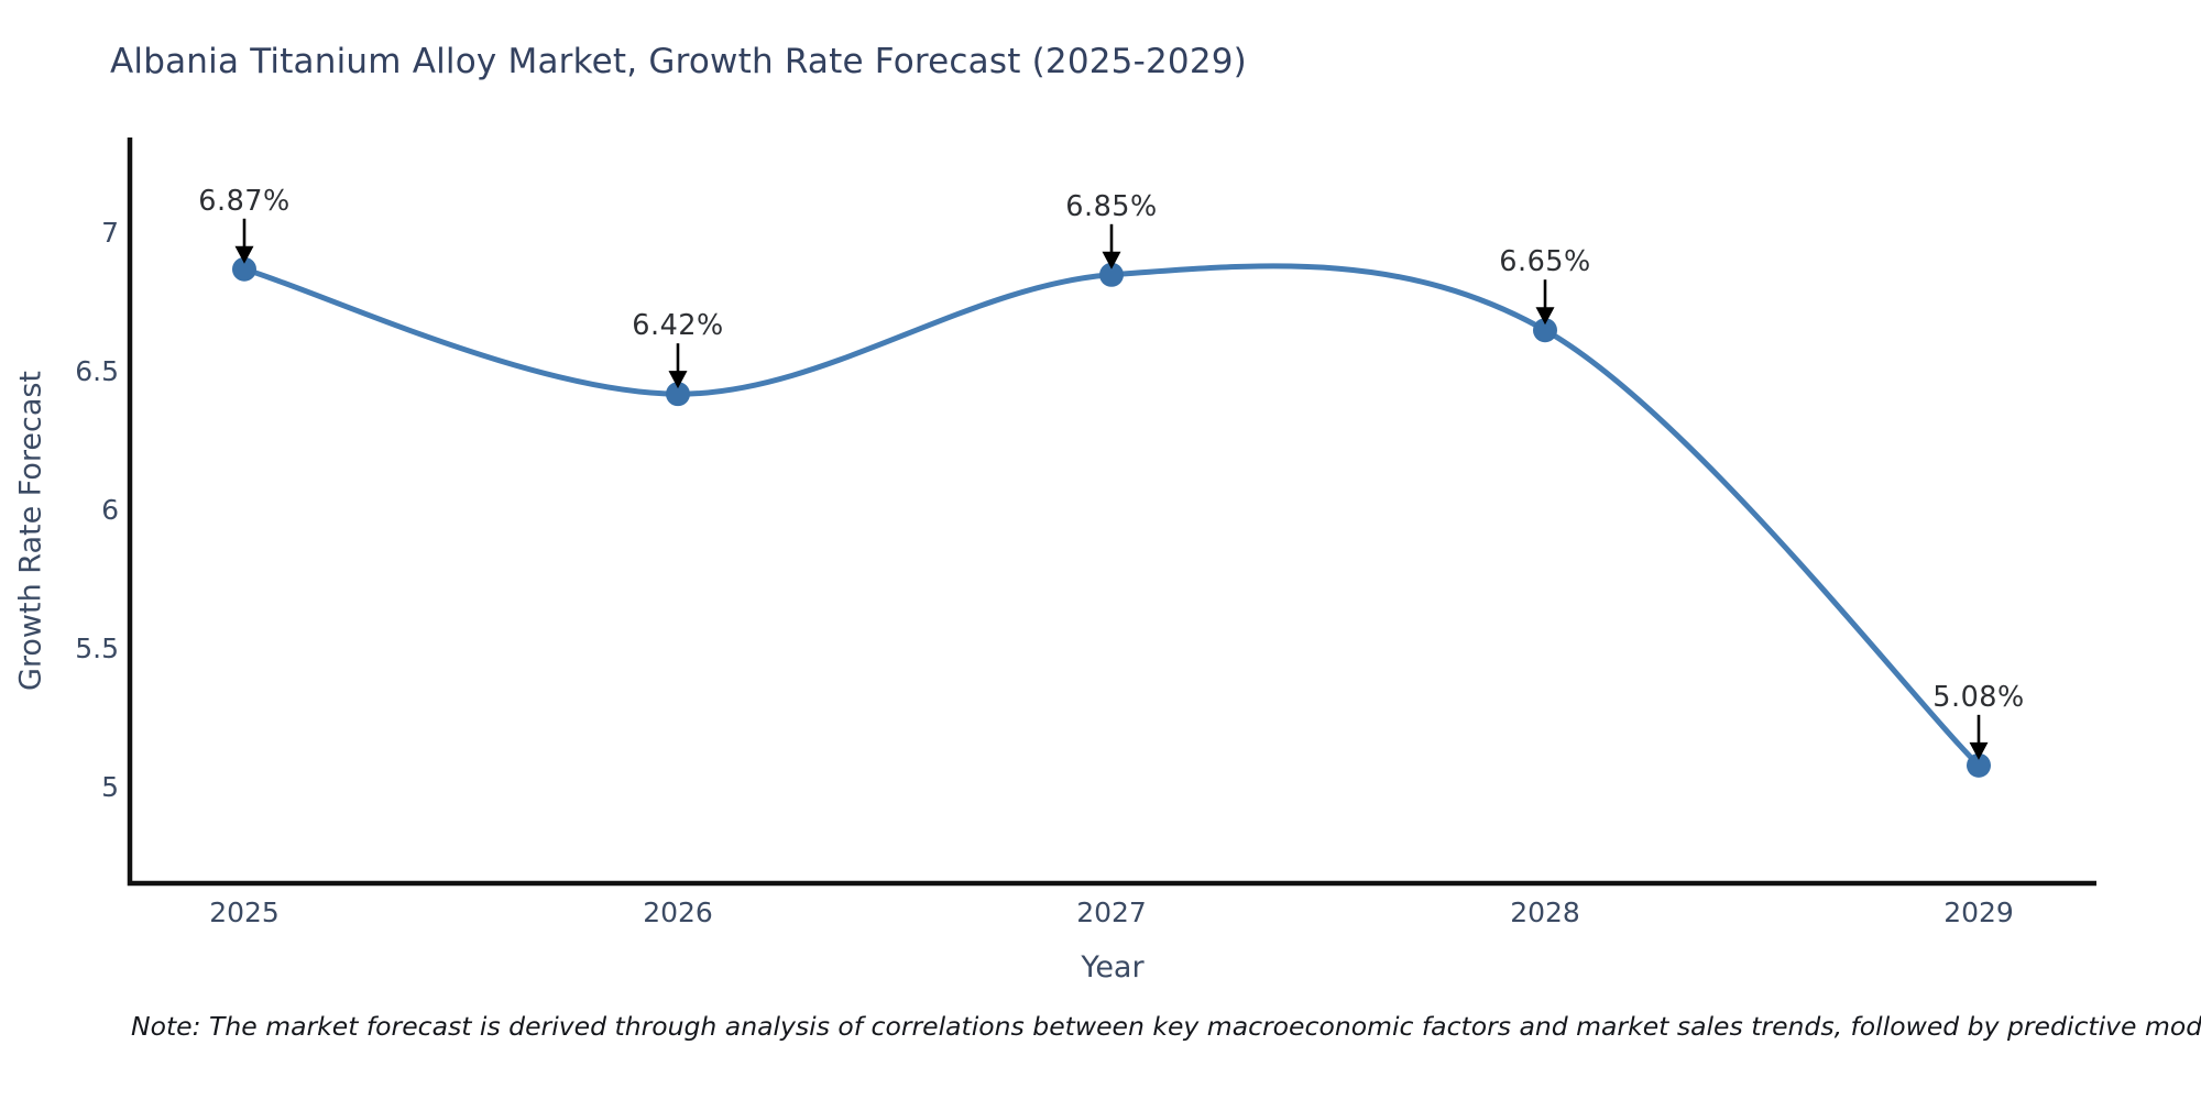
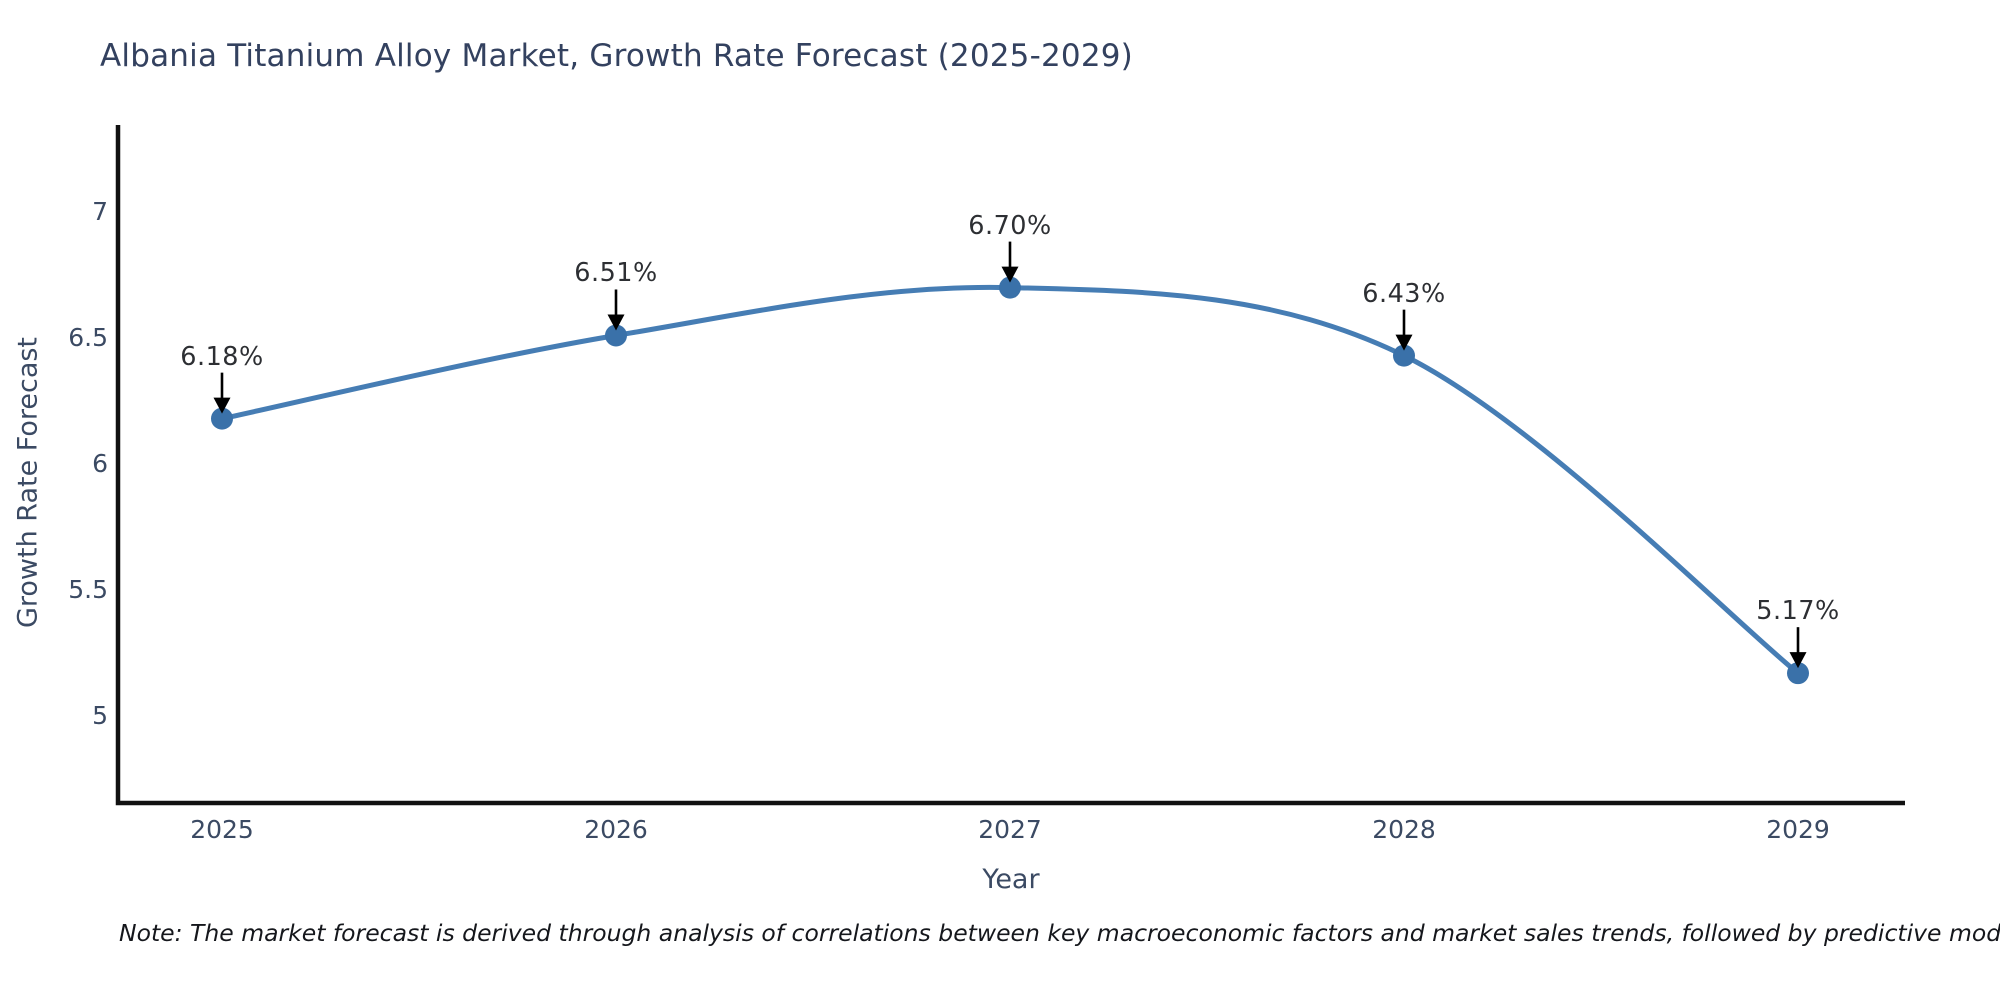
2025: 6.87% -> 6.18%
2026: 6.42% -> 6.51%
2027: 6.85% -> 6.70%
2028: 6.65% -> 6.43%
2029: 5.08% -> 5.17%
